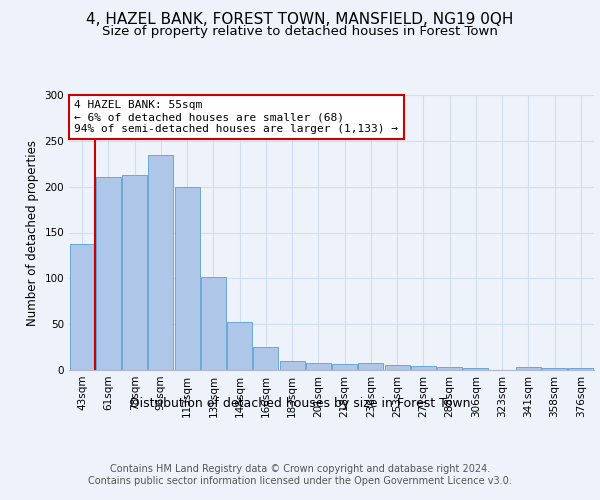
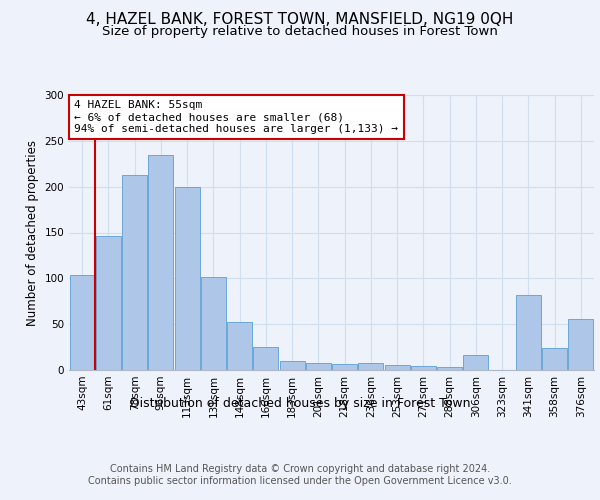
43sqm: 137 -> 104
61sqm: 210 -> 146
306sqm: 2 -> 16
341sqm: 3 -> 82
358sqm: 2 -> 24
376sqm: 2 -> 56
